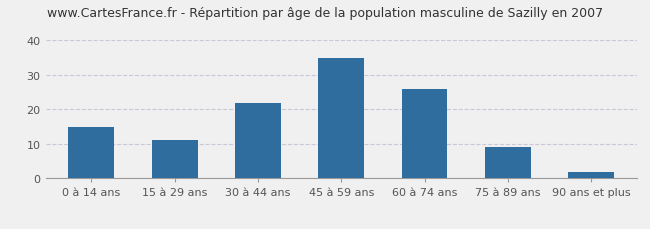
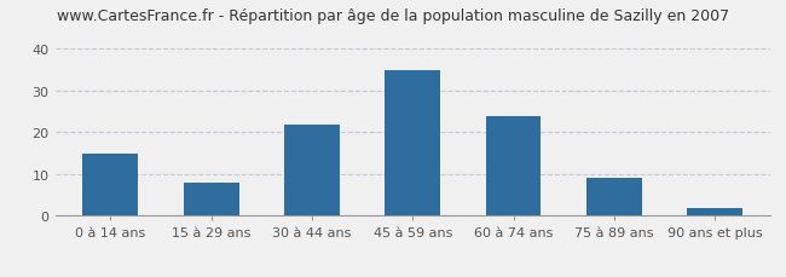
15 à 29 ans: 11 -> 8
60 à 74 ans: 26 -> 24
